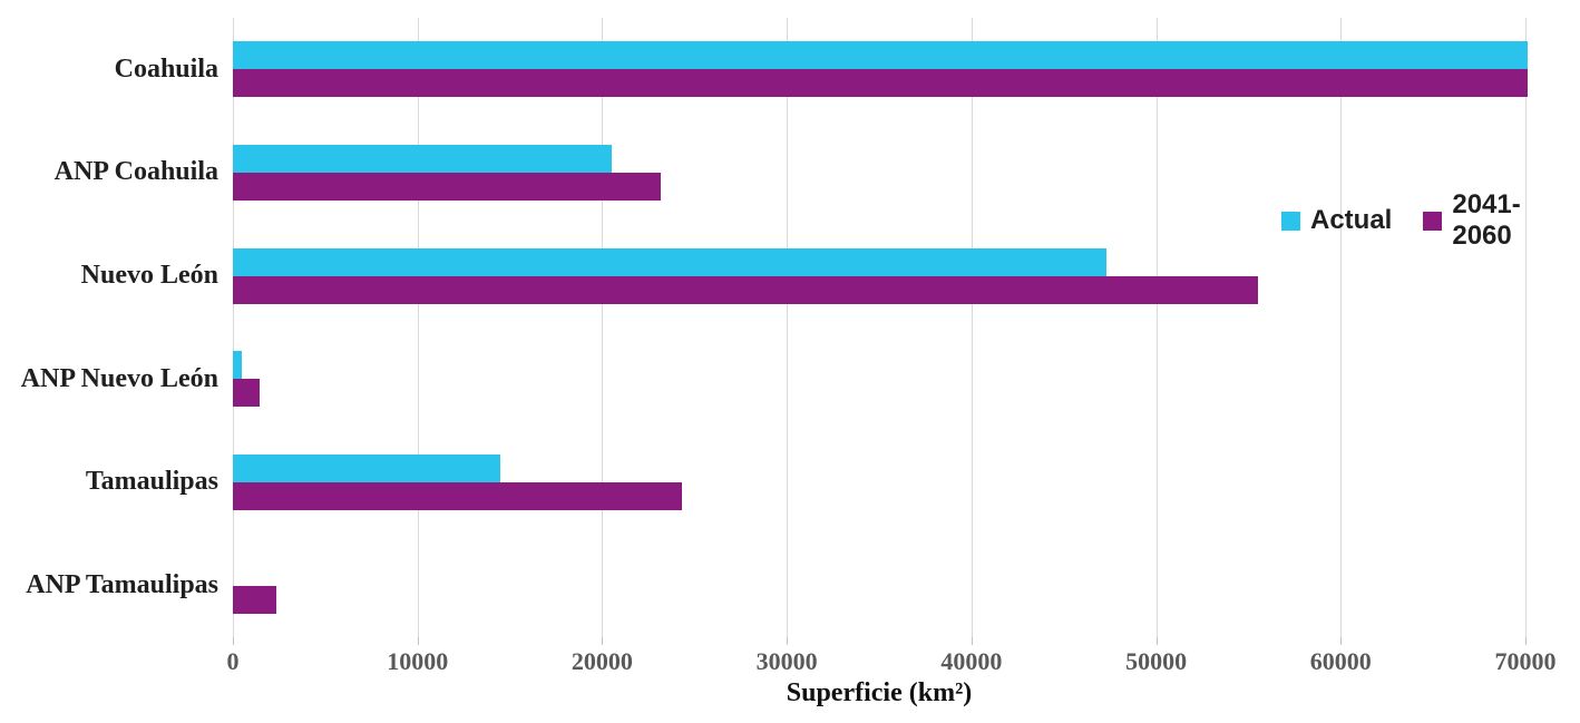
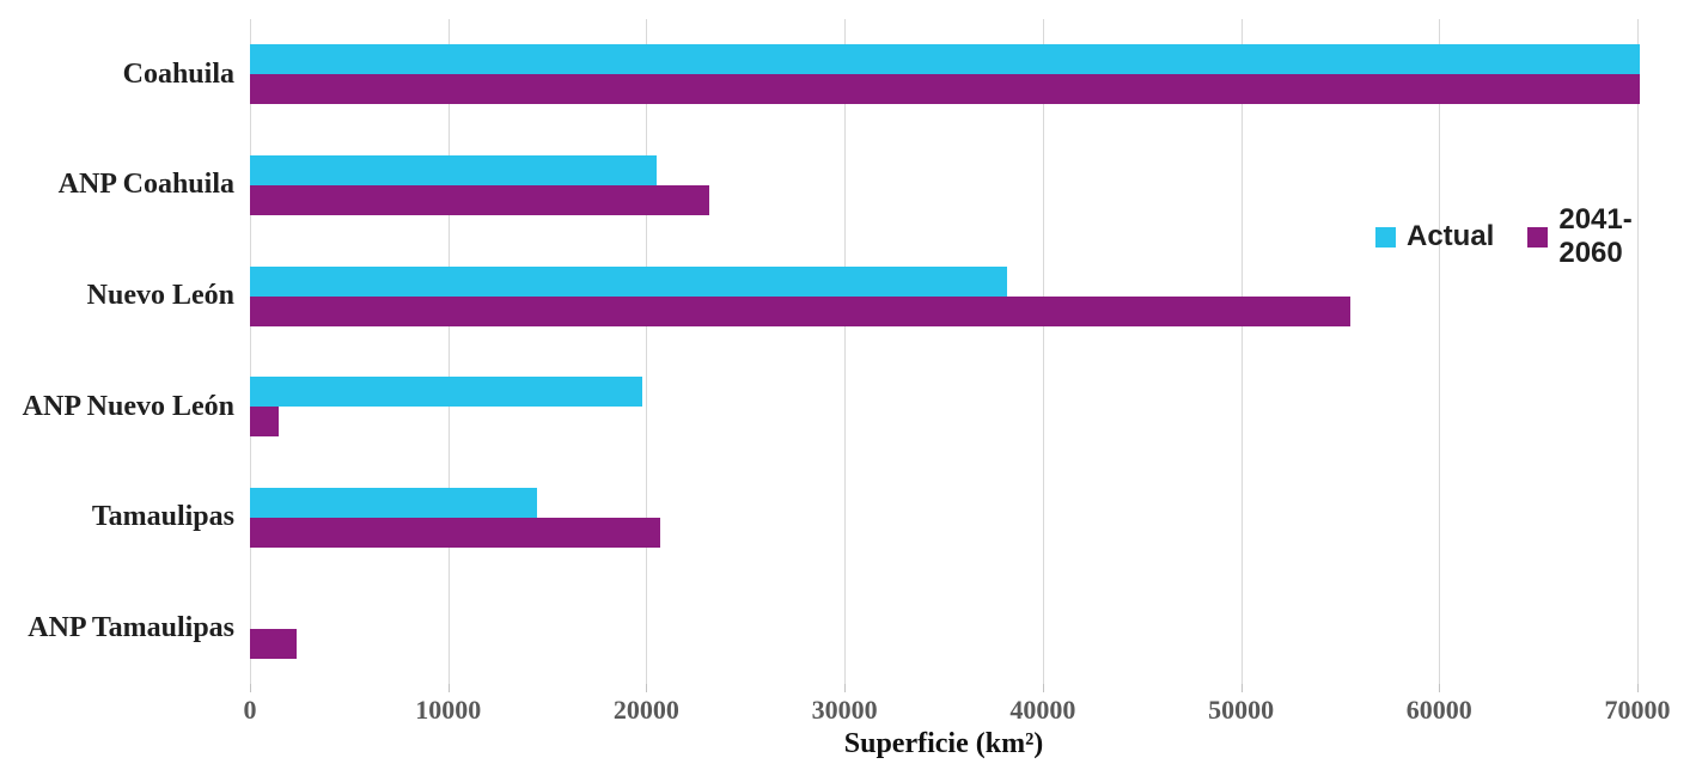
Actual/Nuevo León: 47300 -> 38200
Actual/ANP Nuevo León: 500 -> 19800
2041-2060/Tamaulipas: 24300 -> 20700
